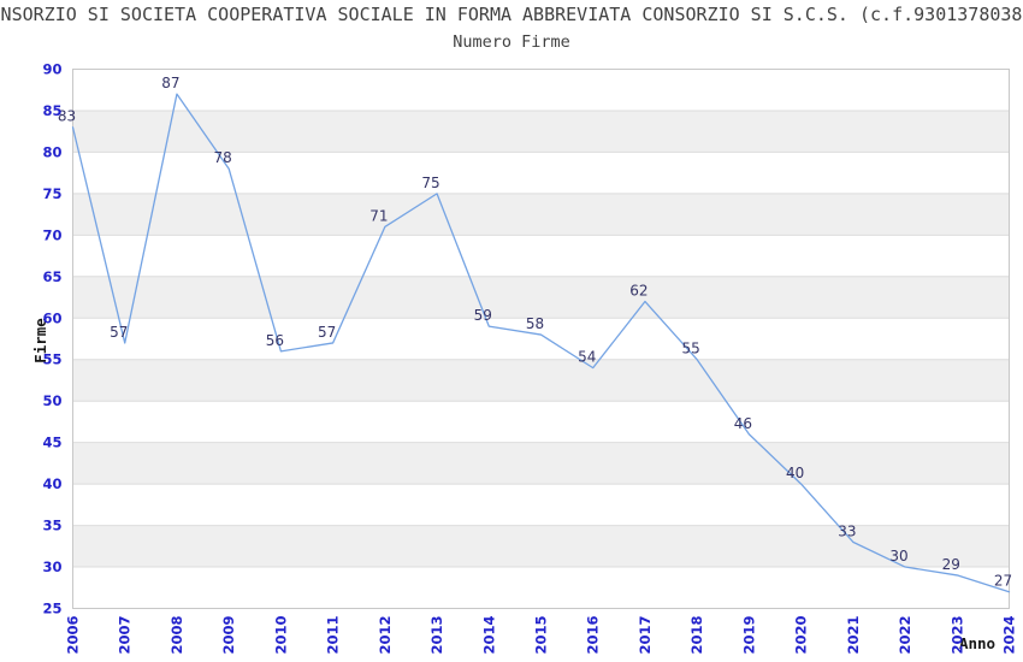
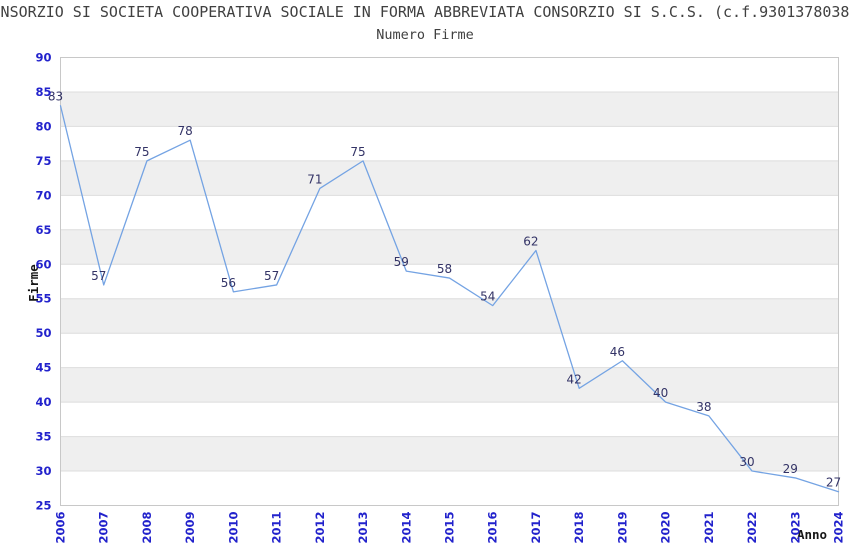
2008: 87 -> 75
2018: 55 -> 42
2021: 33 -> 38
